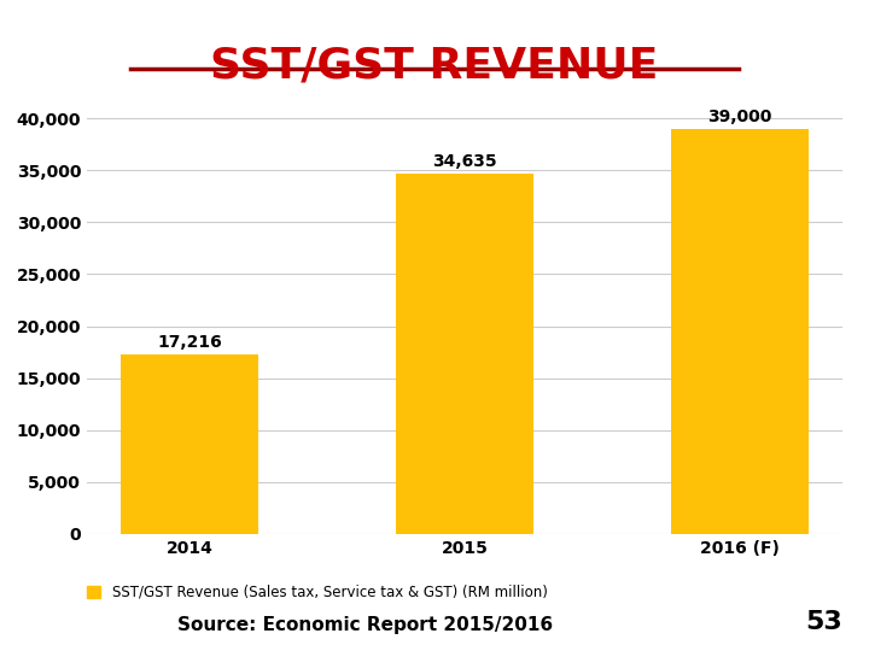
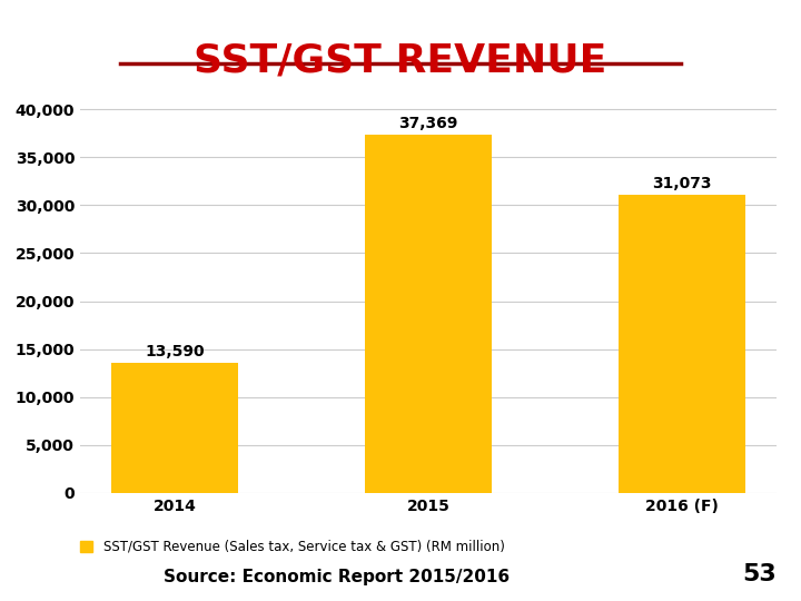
2014: 17,216 -> 13,590
2015: 34,635 -> 37,369
2016 (F): 39,000 -> 31,073
